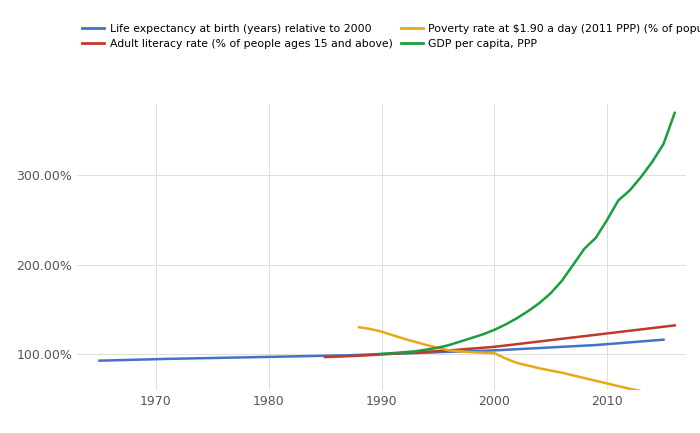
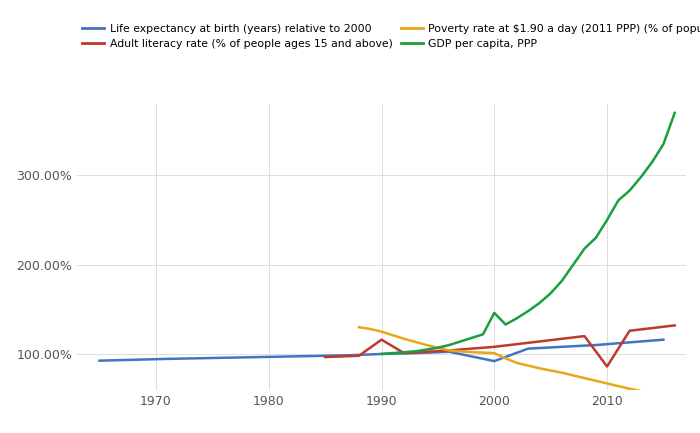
Adult literacy rate (% of people ages 15 and above)/1990: 100% -> 116%
Life expectancy at birth (years) relative to 2000/2000: 104% -> 92%
GDP per capita, PPP/2000: 127% -> 146%
Adult literacy rate (% of people ages 15 and above)/2010: 123% -> 86%
